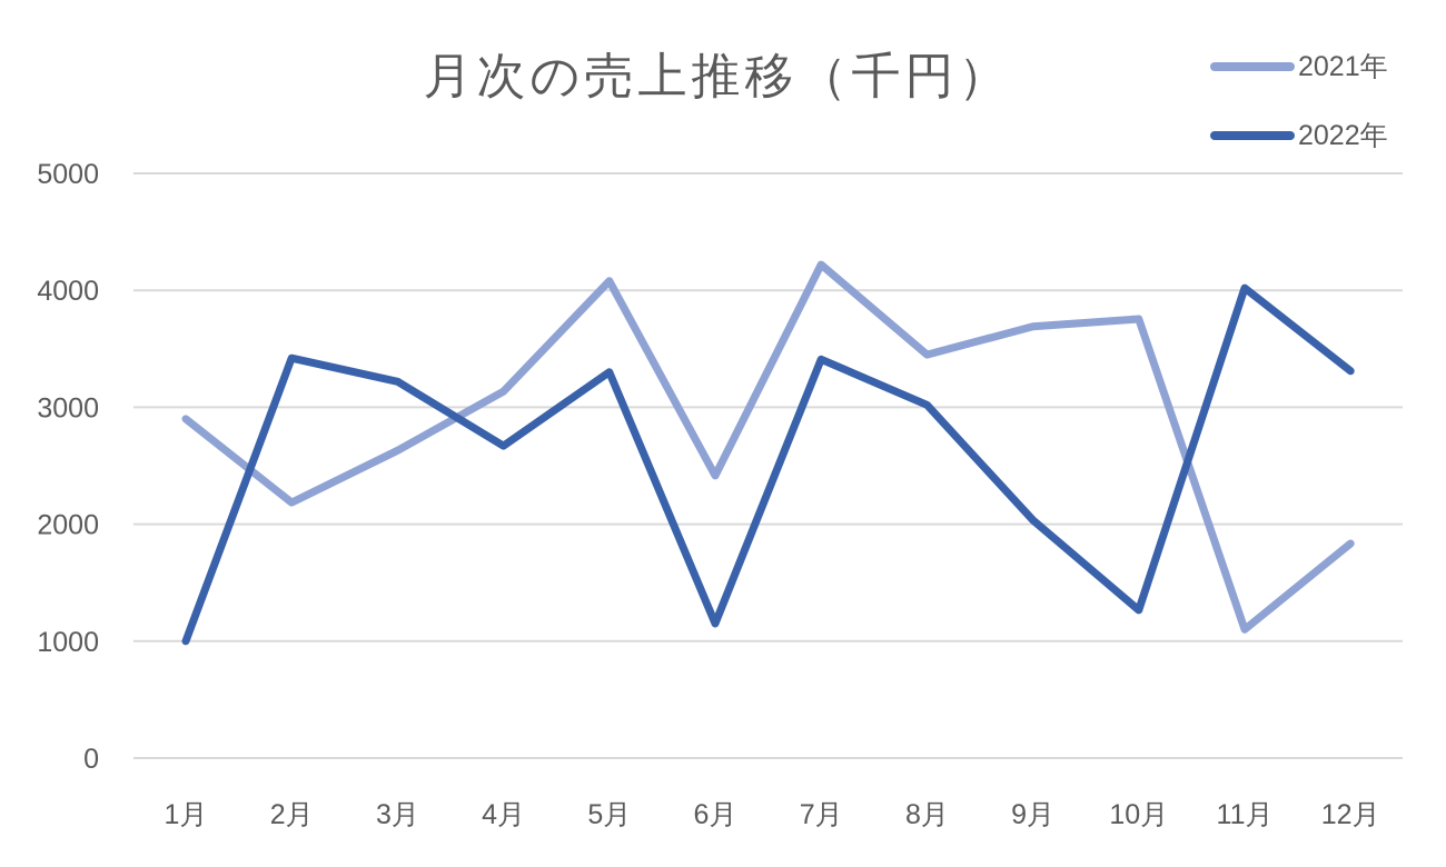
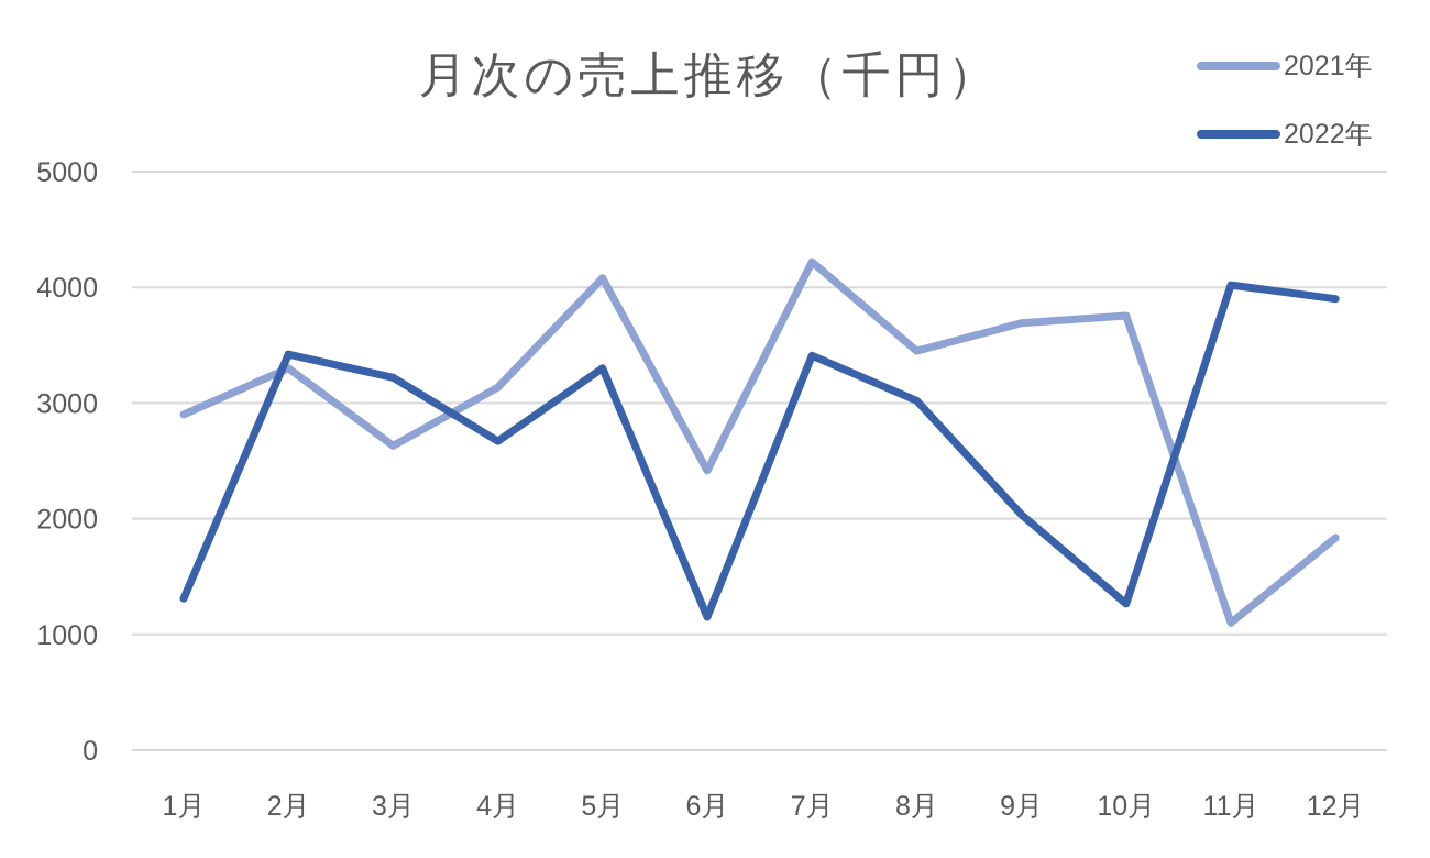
2022年/1月: 1000 -> 1310
2021年/2月: 2180 -> 3300
2022年/12月: 3310 -> 3900
